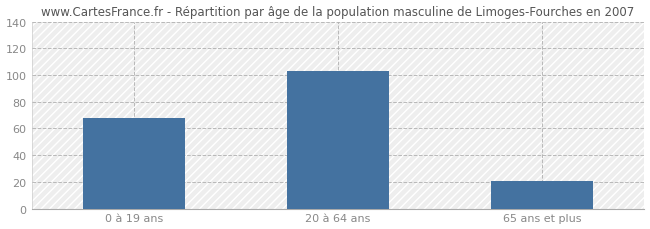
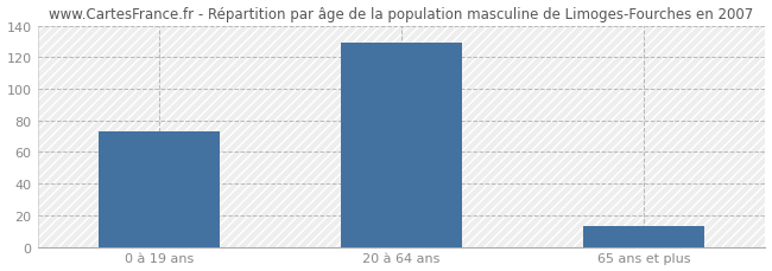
0 à 19 ans: 68 -> 73
20 à 64 ans: 103 -> 129
65 ans et plus: 21 -> 13
